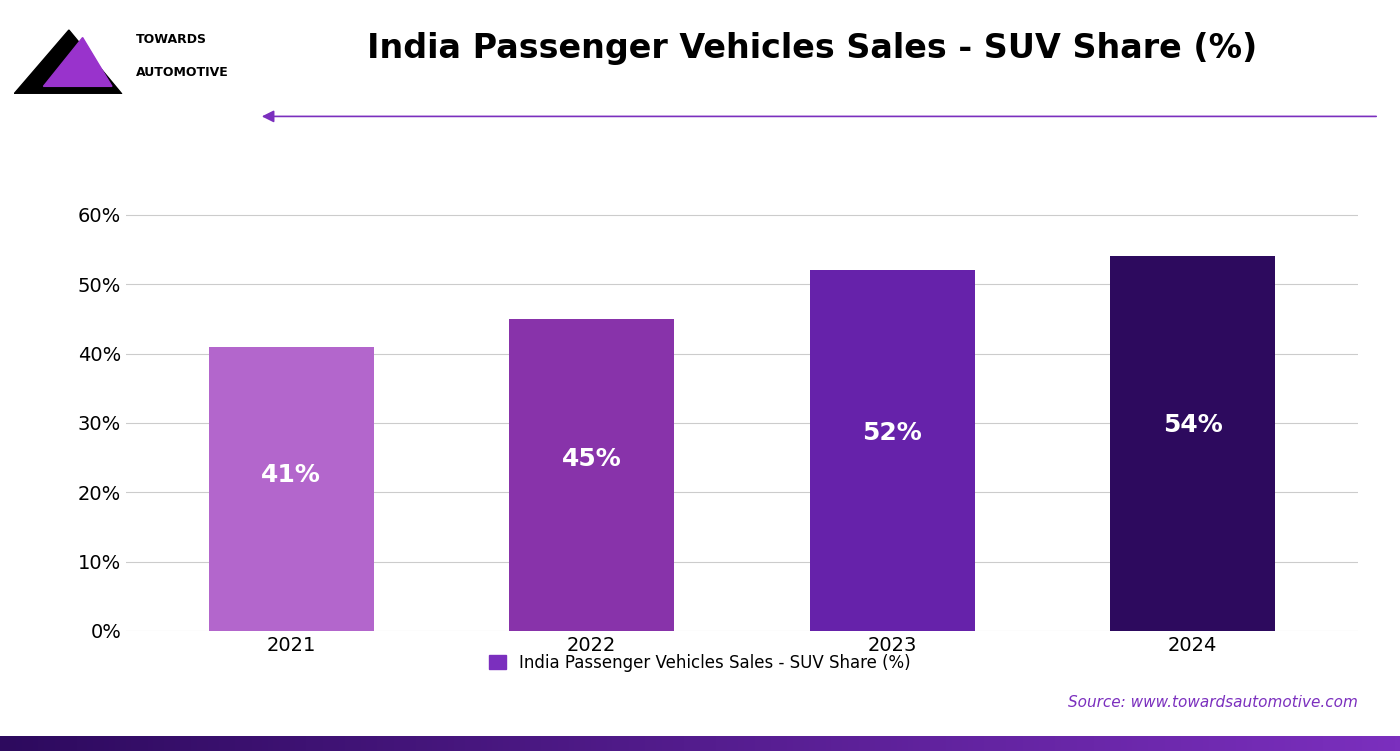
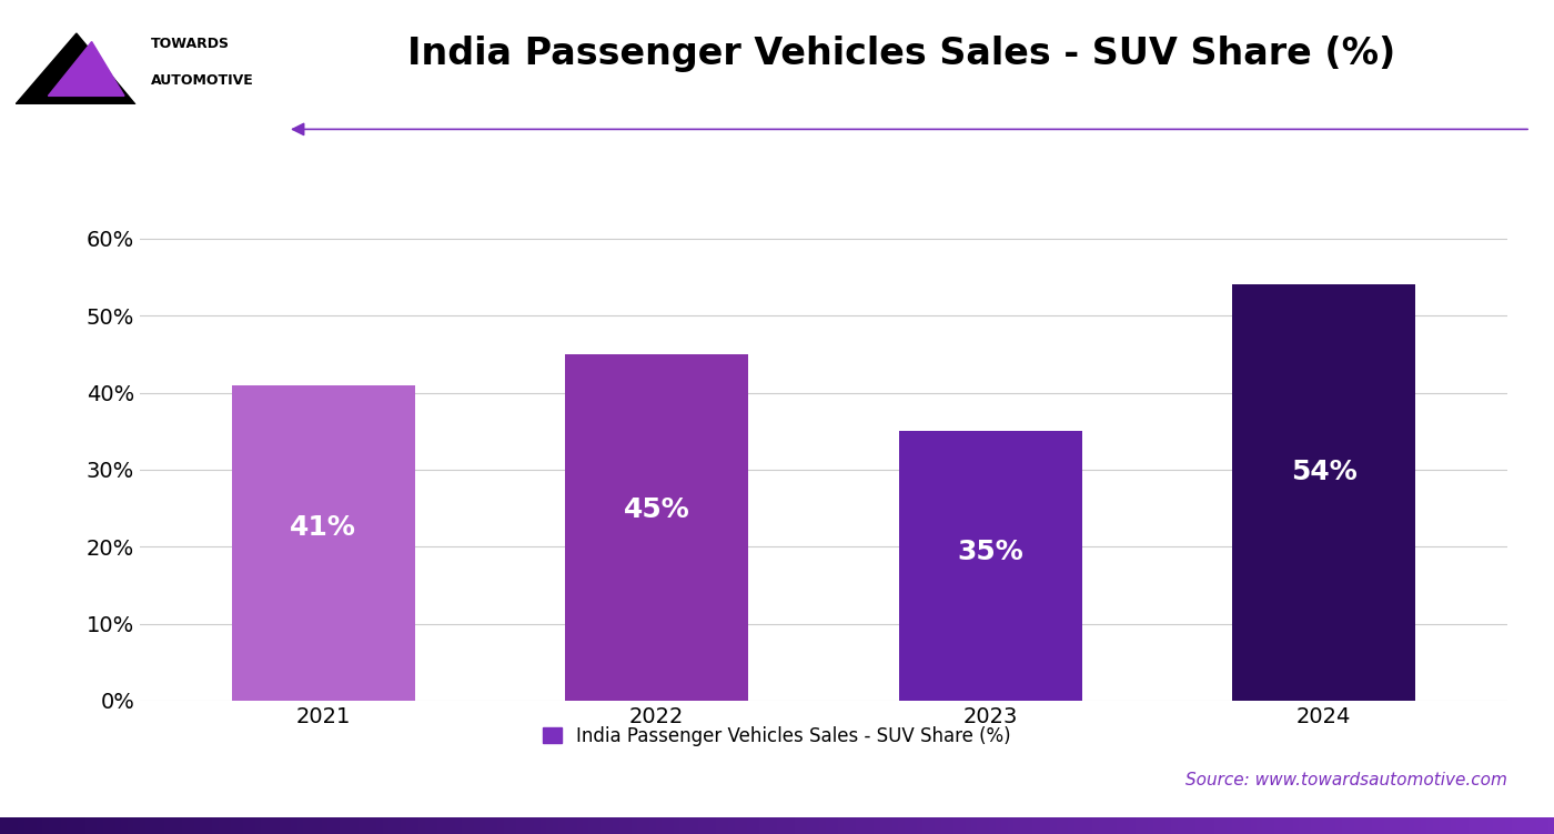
2023: 52% -> 35%
